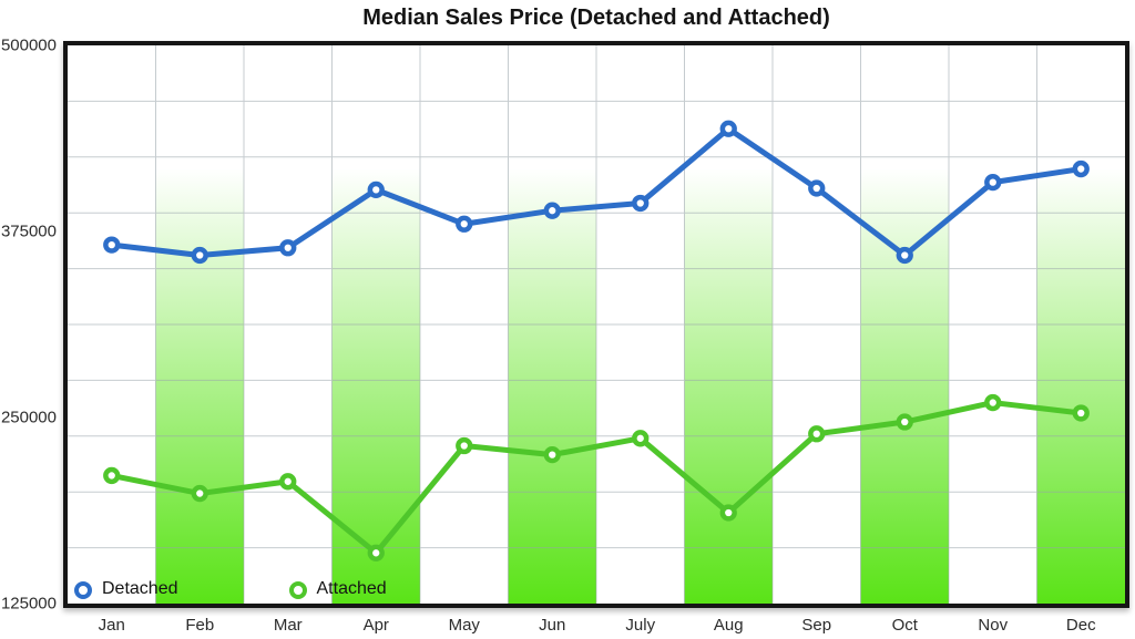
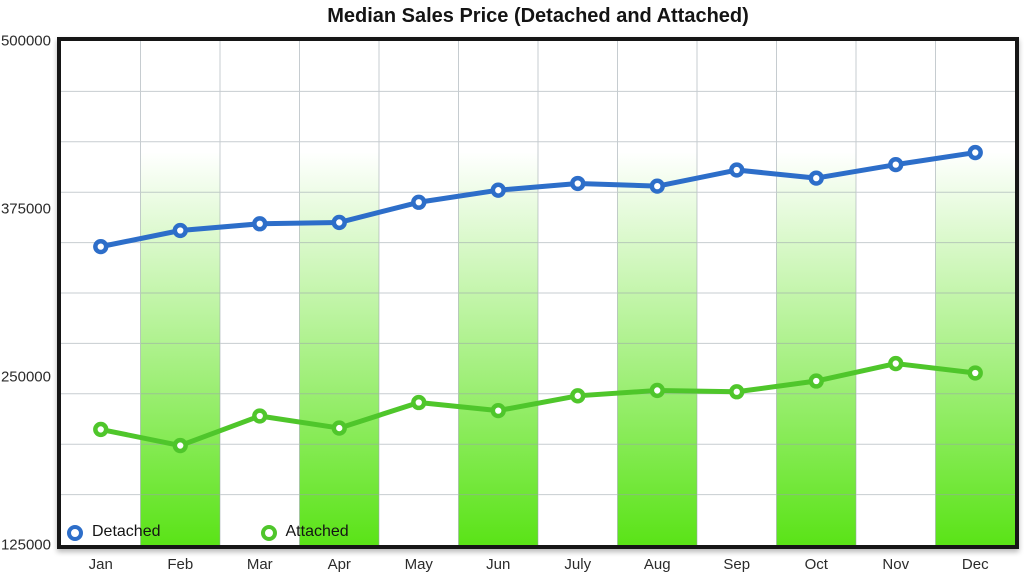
Detached/Jan: 366000 -> 347000
Attached/Mar: 207000 -> 221000
Detached/Apr: 403000 -> 365000
Attached/Apr: 159000 -> 212000
Detached/Aug: 444000 -> 392000
Attached/Aug: 186000 -> 240000
Detached/Oct: 359000 -> 398000
